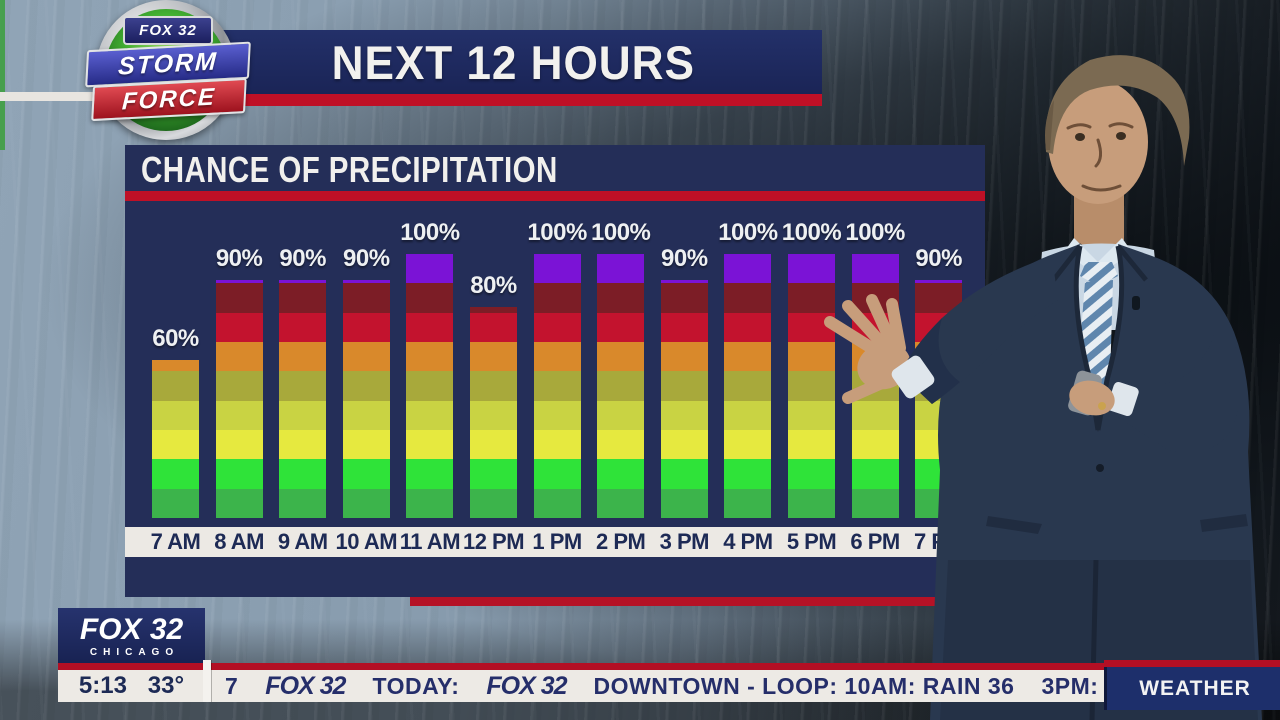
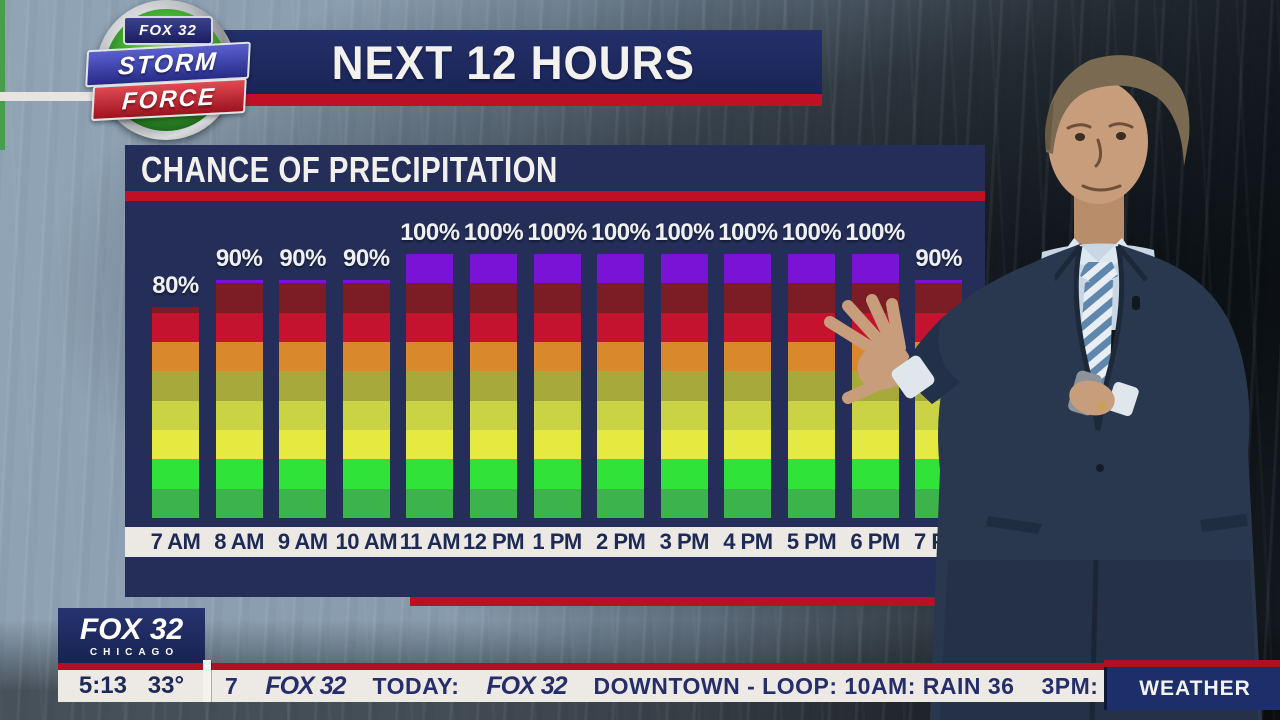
7 AM: 60% -> 80%
12 PM: 80% -> 100%
3 PM: 90% -> 100%
